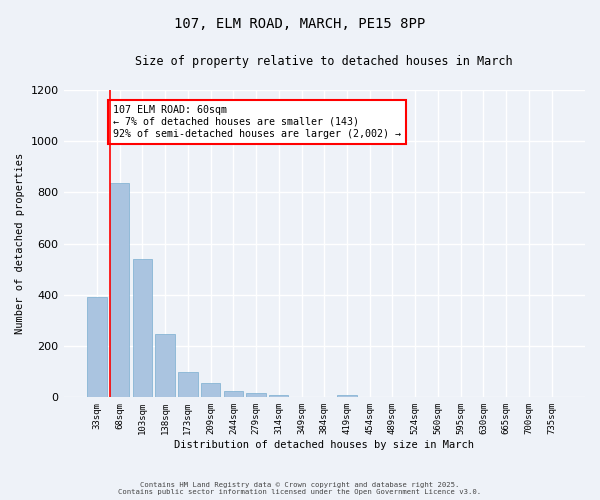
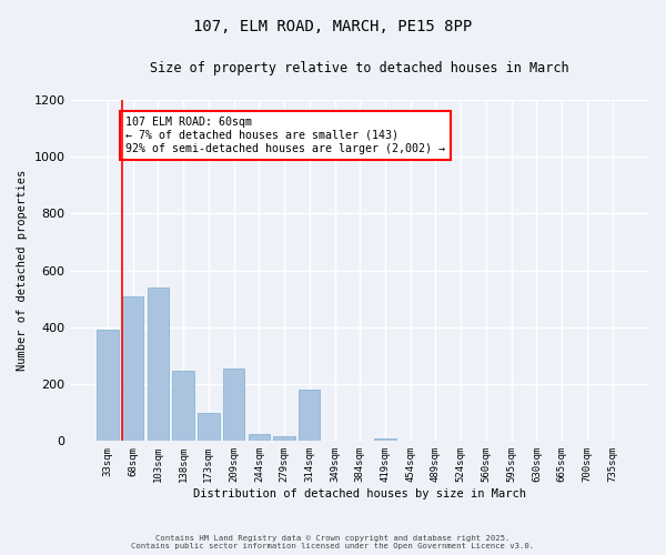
68sqm: 835 -> 510
209sqm: 57 -> 255
314sqm: 8 -> 180
